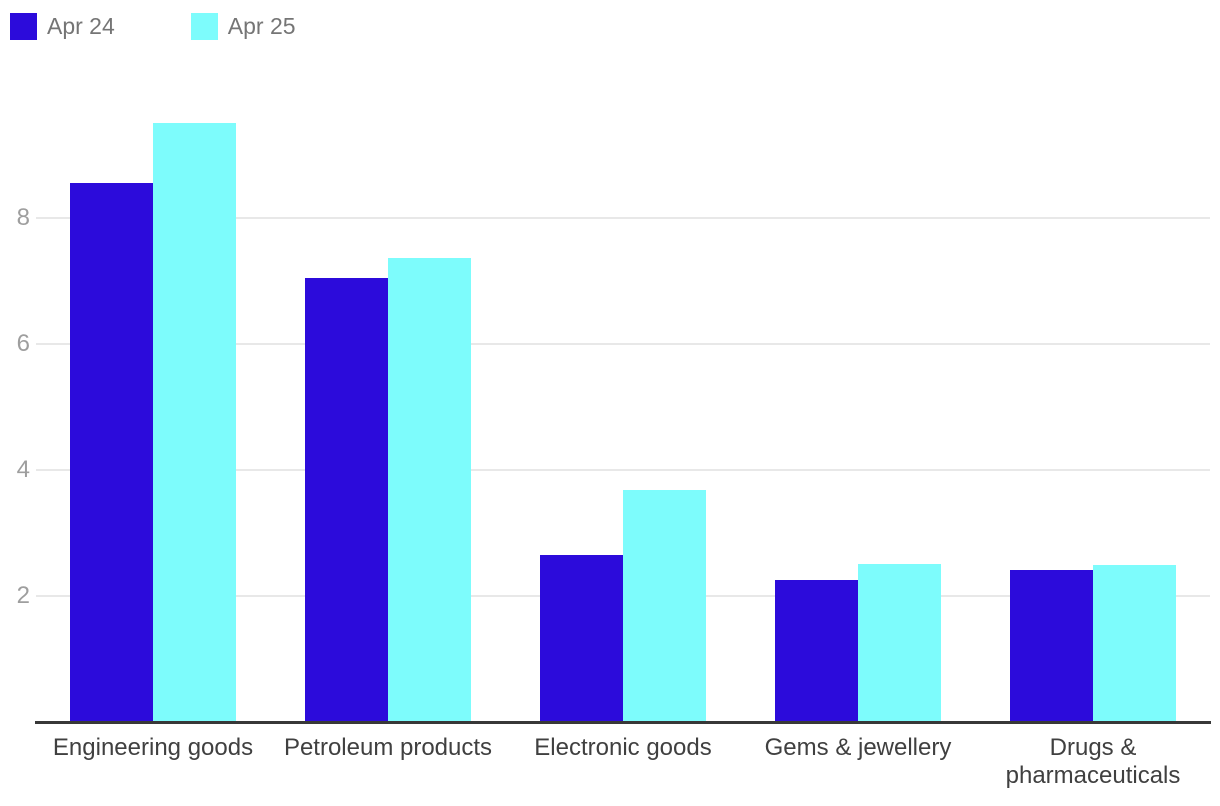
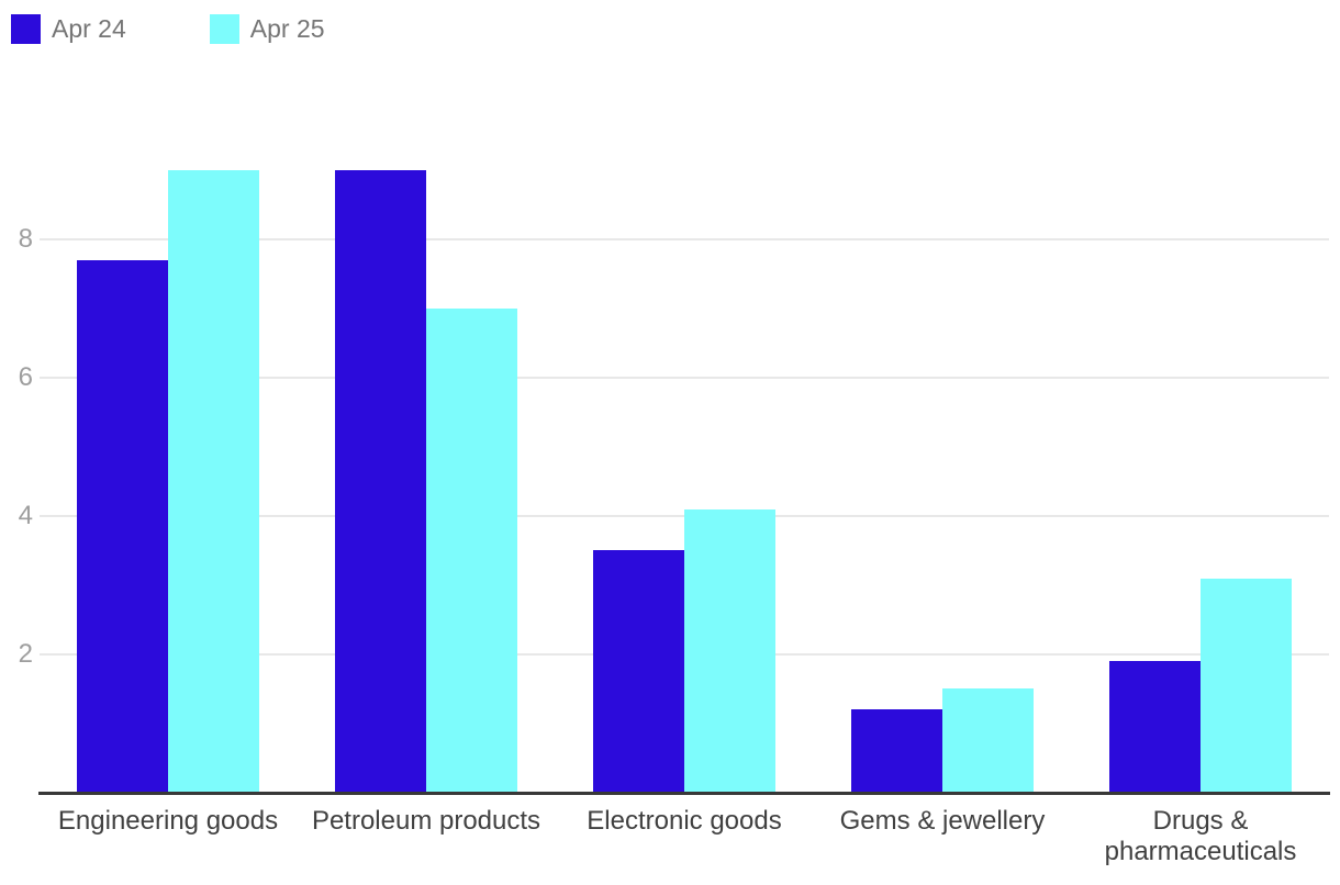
Apr 24/Engineering goods: 8.6 -> 7.7
Apr 25/Engineering goods: 9.5 -> 9.0
Apr 24/Petroleum products: 7.0 -> 9.0
Apr 25/Petroleum products: 7.4 -> 7.0
Apr 24/Electronic goods: 2.6 -> 3.5
Apr 25/Electronic goods: 3.7 -> 4.1
Apr 24/Gems & jewellery: 2.2 -> 1.2
Apr 25/Gems & jewellery: 2.5 -> 1.5
Apr 24/Drugs & pharmaceuticals: 2.4 -> 1.9
Apr 25/Drugs & pharmaceuticals: 2.5 -> 3.1
